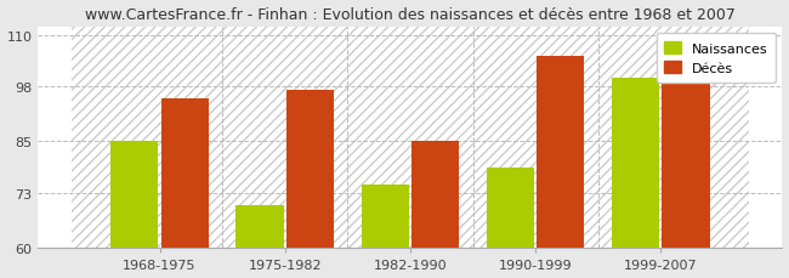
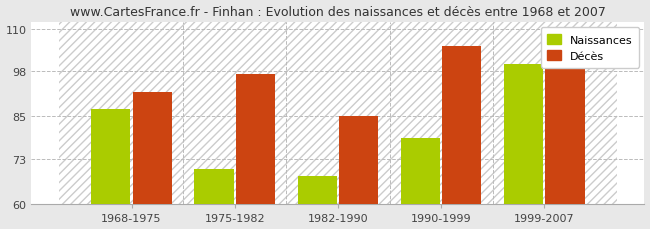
Naissances/1968-1975: 85 -> 87
Décès/1968-1975: 95 -> 92
Naissances/1982-1990: 75 -> 68
